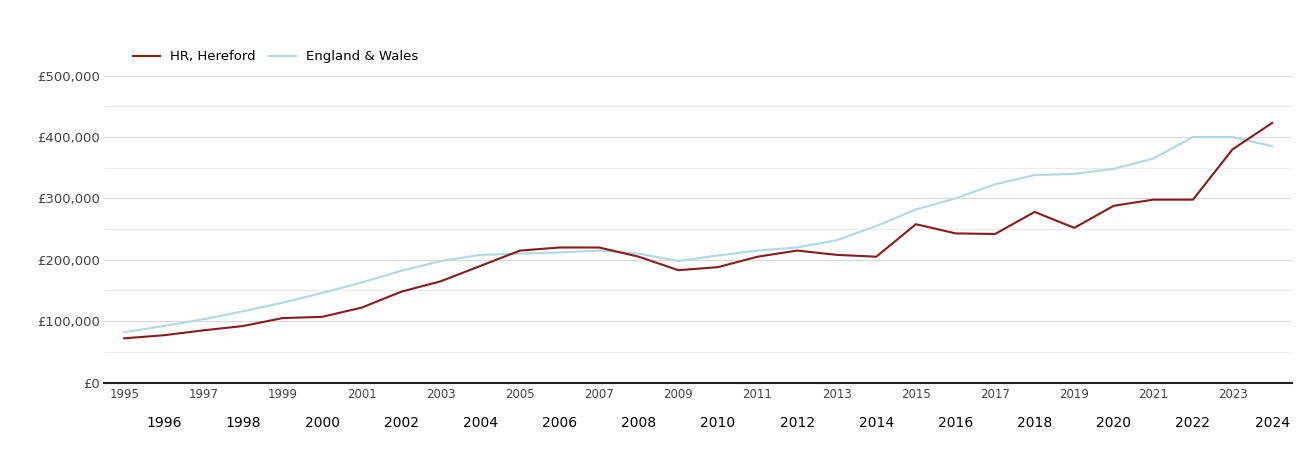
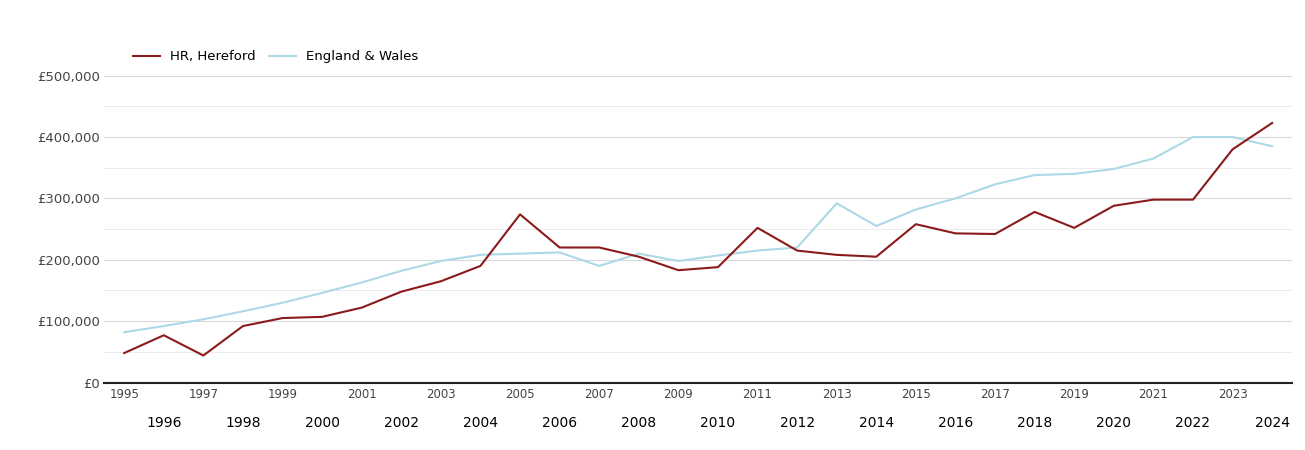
HR, Hereford/1995: £72,000 -> £48,000
HR, Hereford/1997: £85,000 -> £44,000
HR, Hereford/2005: £215,000 -> £274,000
England & Wales/2007: £215,000 -> £190,000
HR, Hereford/2011: £205,000 -> £252,000
England & Wales/2013: £232,000 -> £292,000
